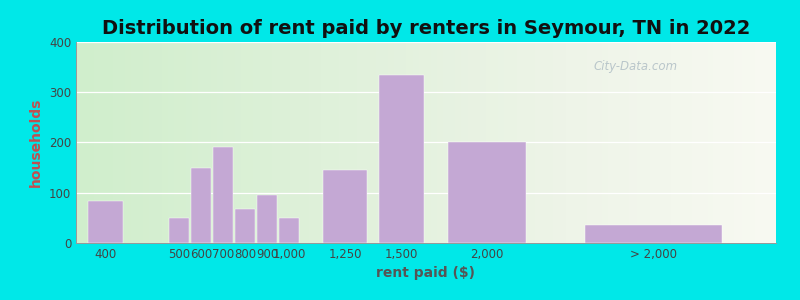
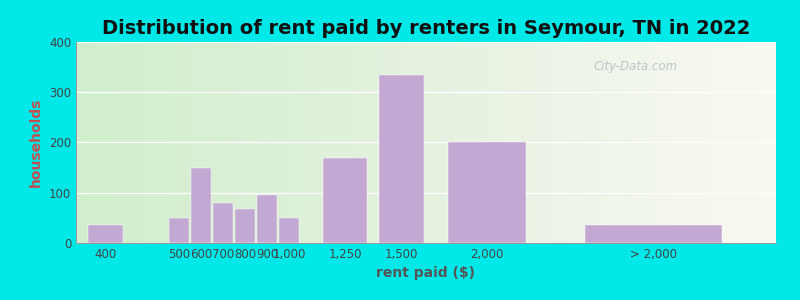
400: 84 -> 35
700: 192 -> 80
1,250: 146 -> 170
